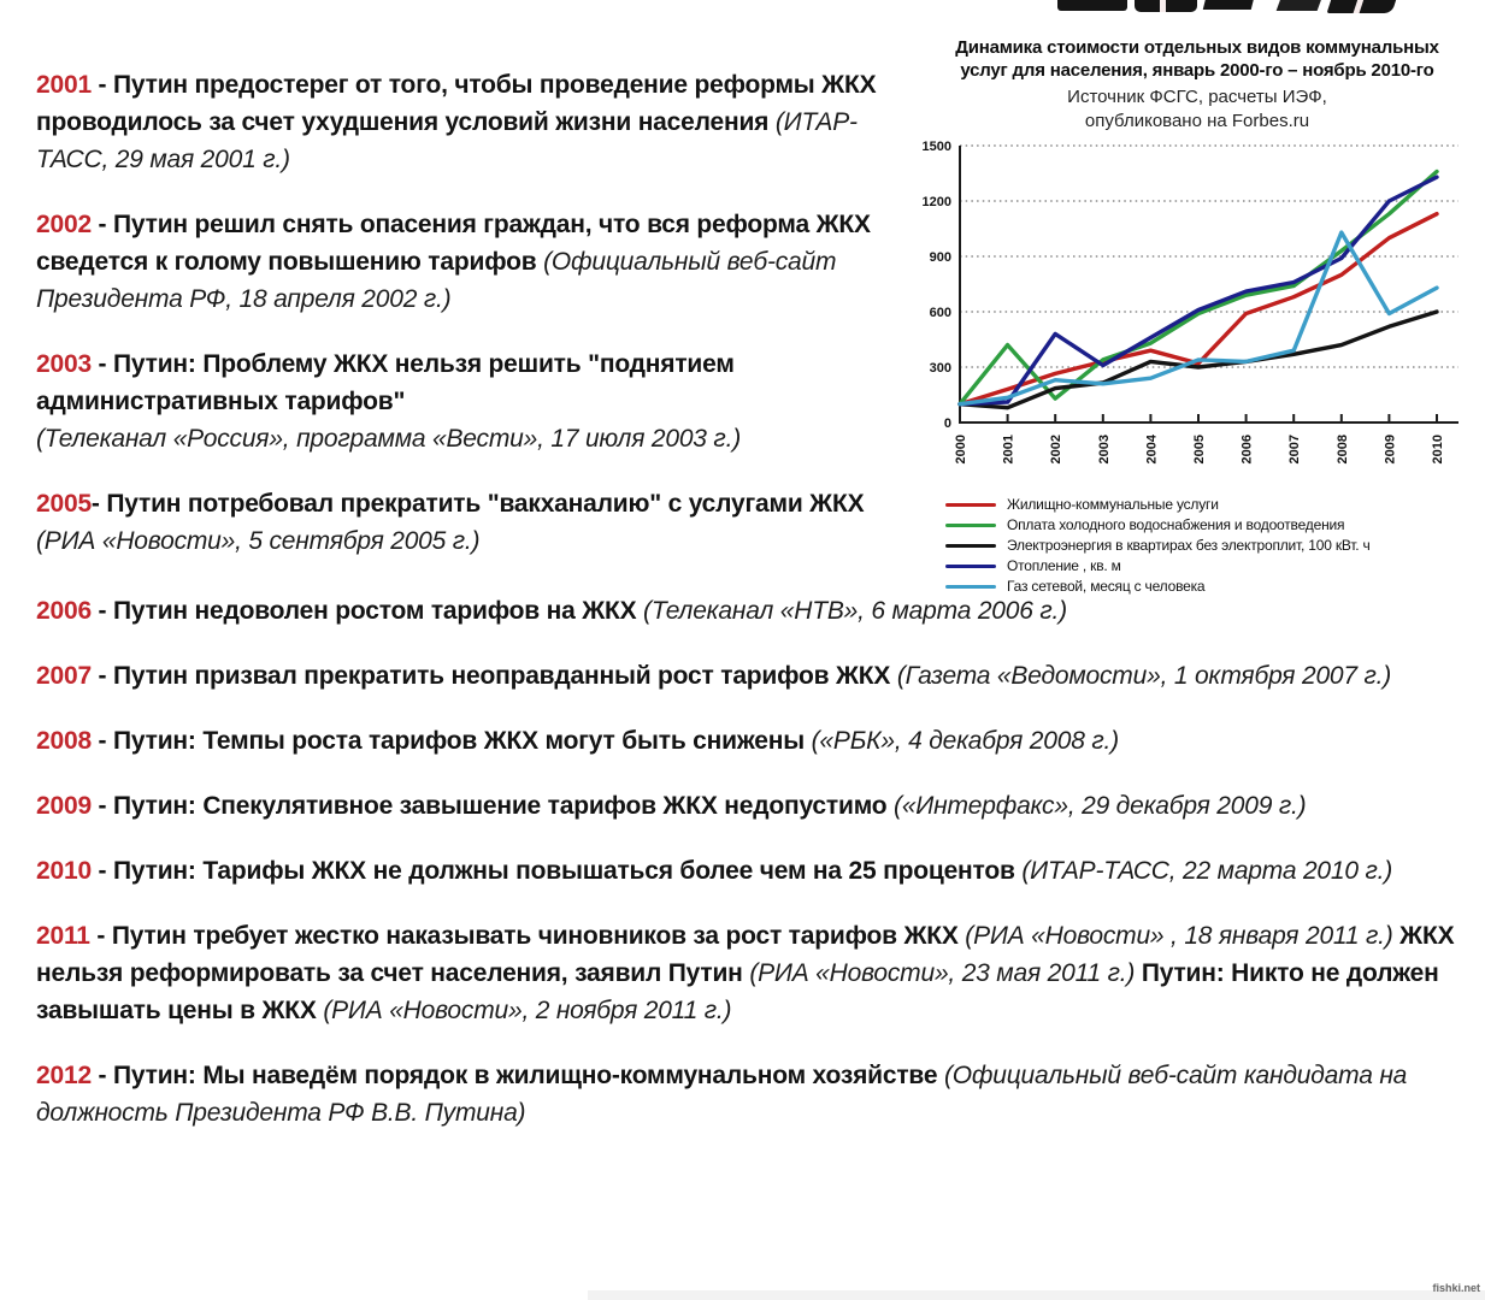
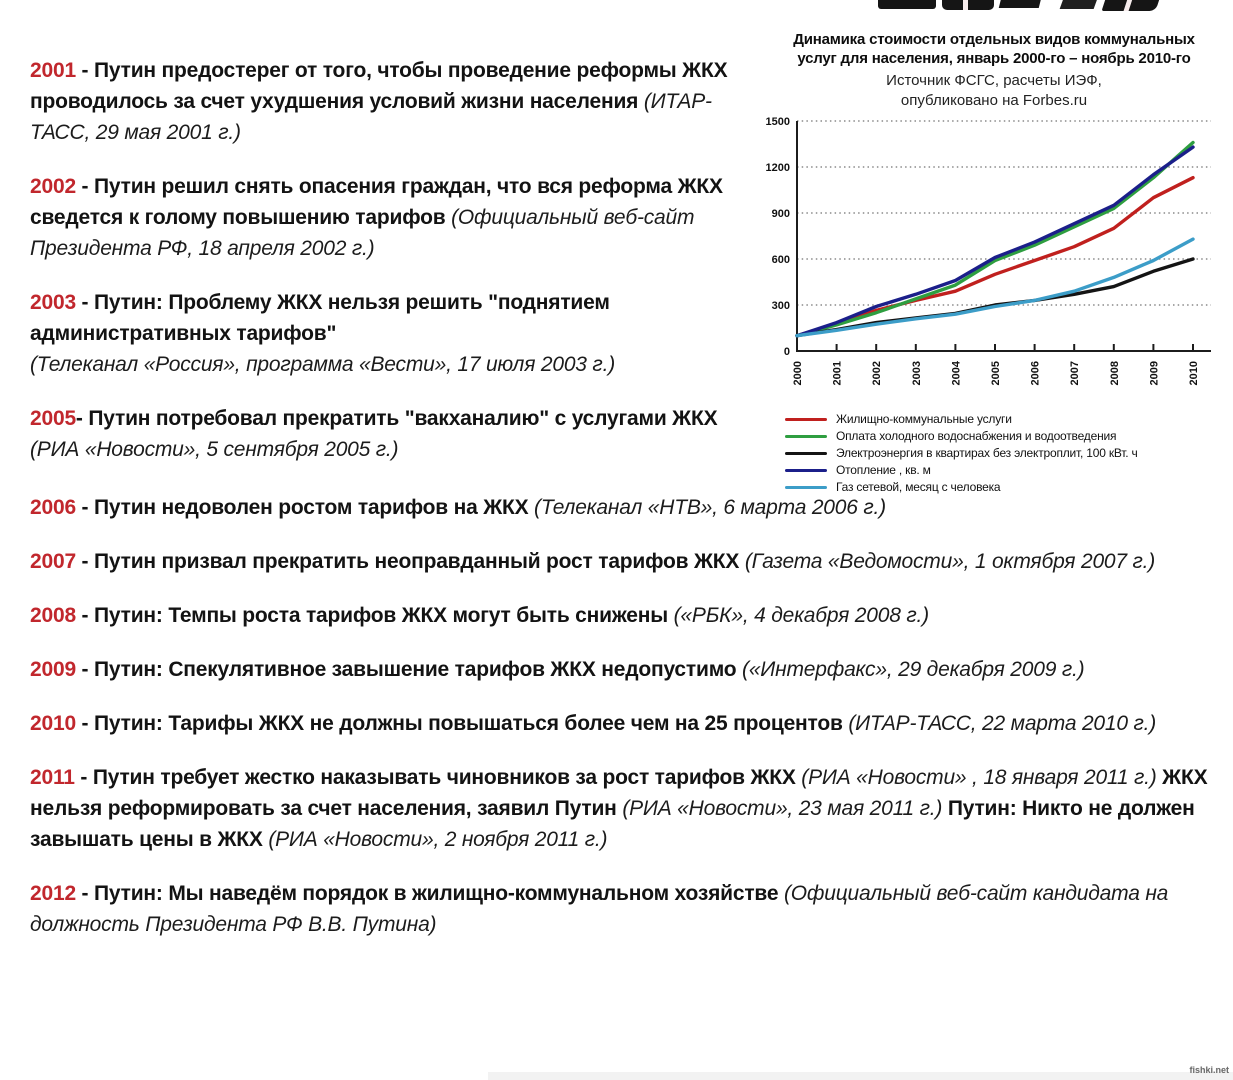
Оплата холодного водоснабжения и водоотведения/2001: 420 -> 170
Электроэнергия в квартирах без электроплит, 100 кВт. ч/2001: 80 -> 140
Отопление , кв. м/2001: 110 -> 180
Оплата холодного водоснабжения и водоотведения/2002: 130 -> 250
Отопление , кв. м/2002: 480 -> 290
Газ сетевой, месяц с человека/2002: 230 -> 180
Отопление , кв. м/2003: 310 -> 370
Электроэнергия в квартирах без электроплит, 100 кВт. ч/2004: 330 -> 240
Жилищно-коммунальные услуги/2005: 320 -> 500
Газ сетевой, месяц с человека/2005: 340 -> 290
Оплата холодного водоснабжения и водоотведения/2007: 740 -> 810
Отопление , кв. м/2007: 760 -> 830
Отопление , кв. м/2008: 890 -> 950
Газ сетевой, месяц с человека/2008: 1030 -> 480
Отопление , кв. м/2009: 1200 -> 1150
